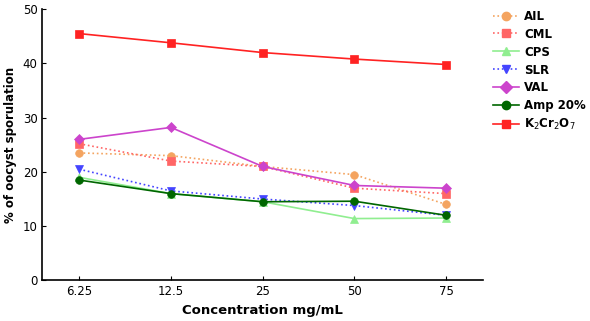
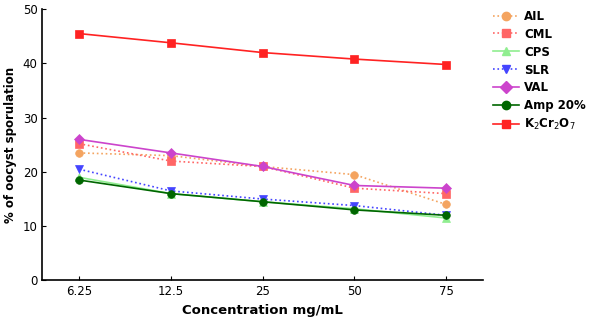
VAL/12.5: 28.2 -> 23.5
CPS/50: 11.4 -> 13.2
Amp 20%/50: 14.6 -> 13.0
